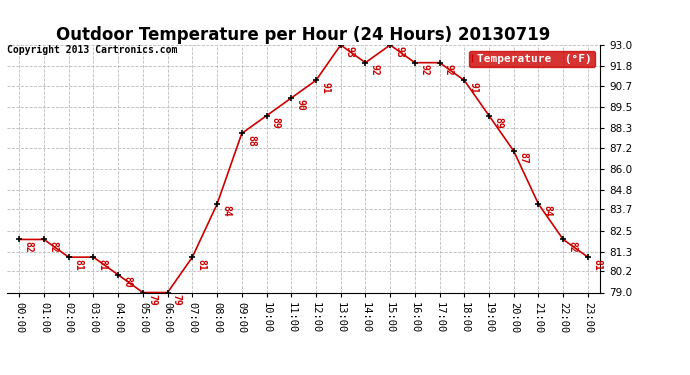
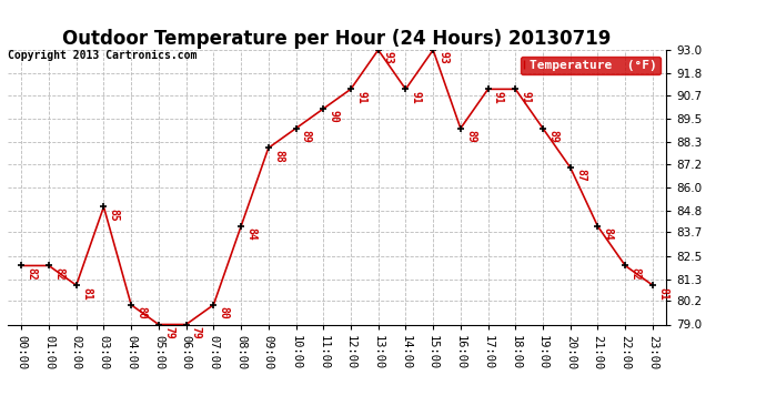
03:00: 81 -> 85
07:00: 81 -> 80
14:00: 92 -> 91
16:00: 92 -> 89
17:00: 92 -> 91
